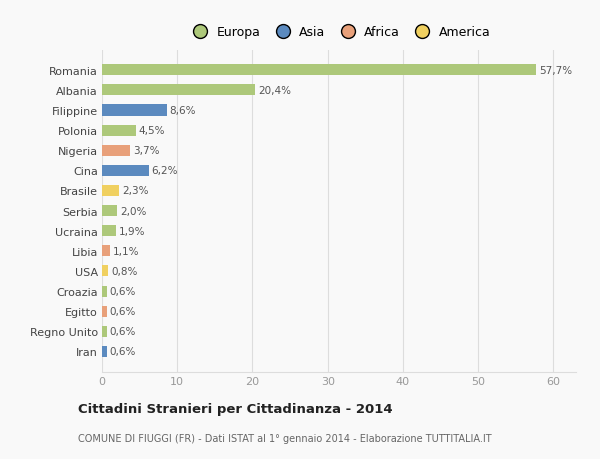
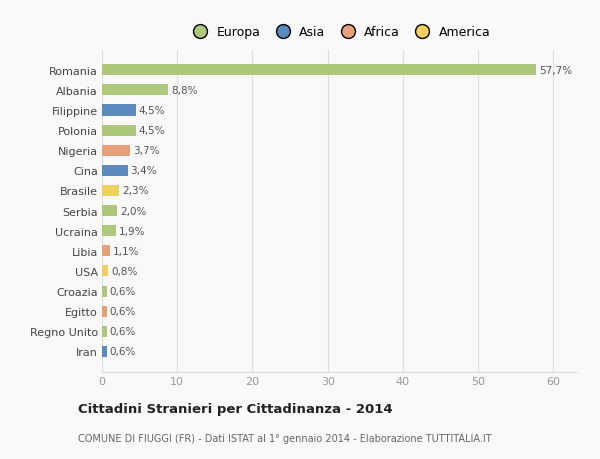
Albania: 20,4% -> 8,8%
Filippine: 8,6% -> 4,5%
Cina: 6,2% -> 3,4%
